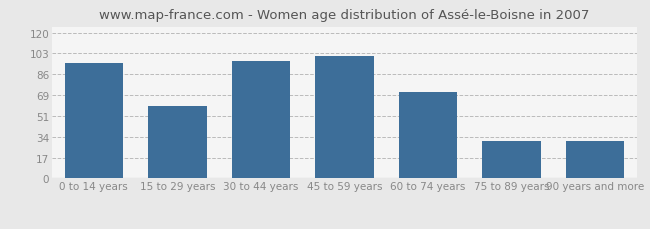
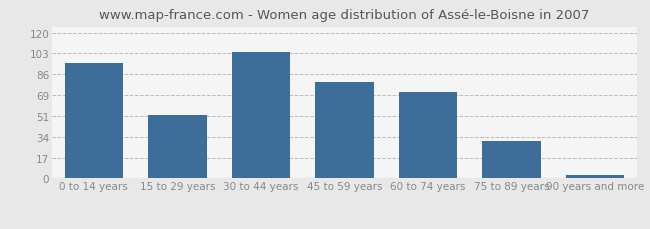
15 to 29 years: 60 -> 52
30 to 44 years: 97 -> 104
45 to 59 years: 101 -> 79
90 years and more: 31 -> 3
